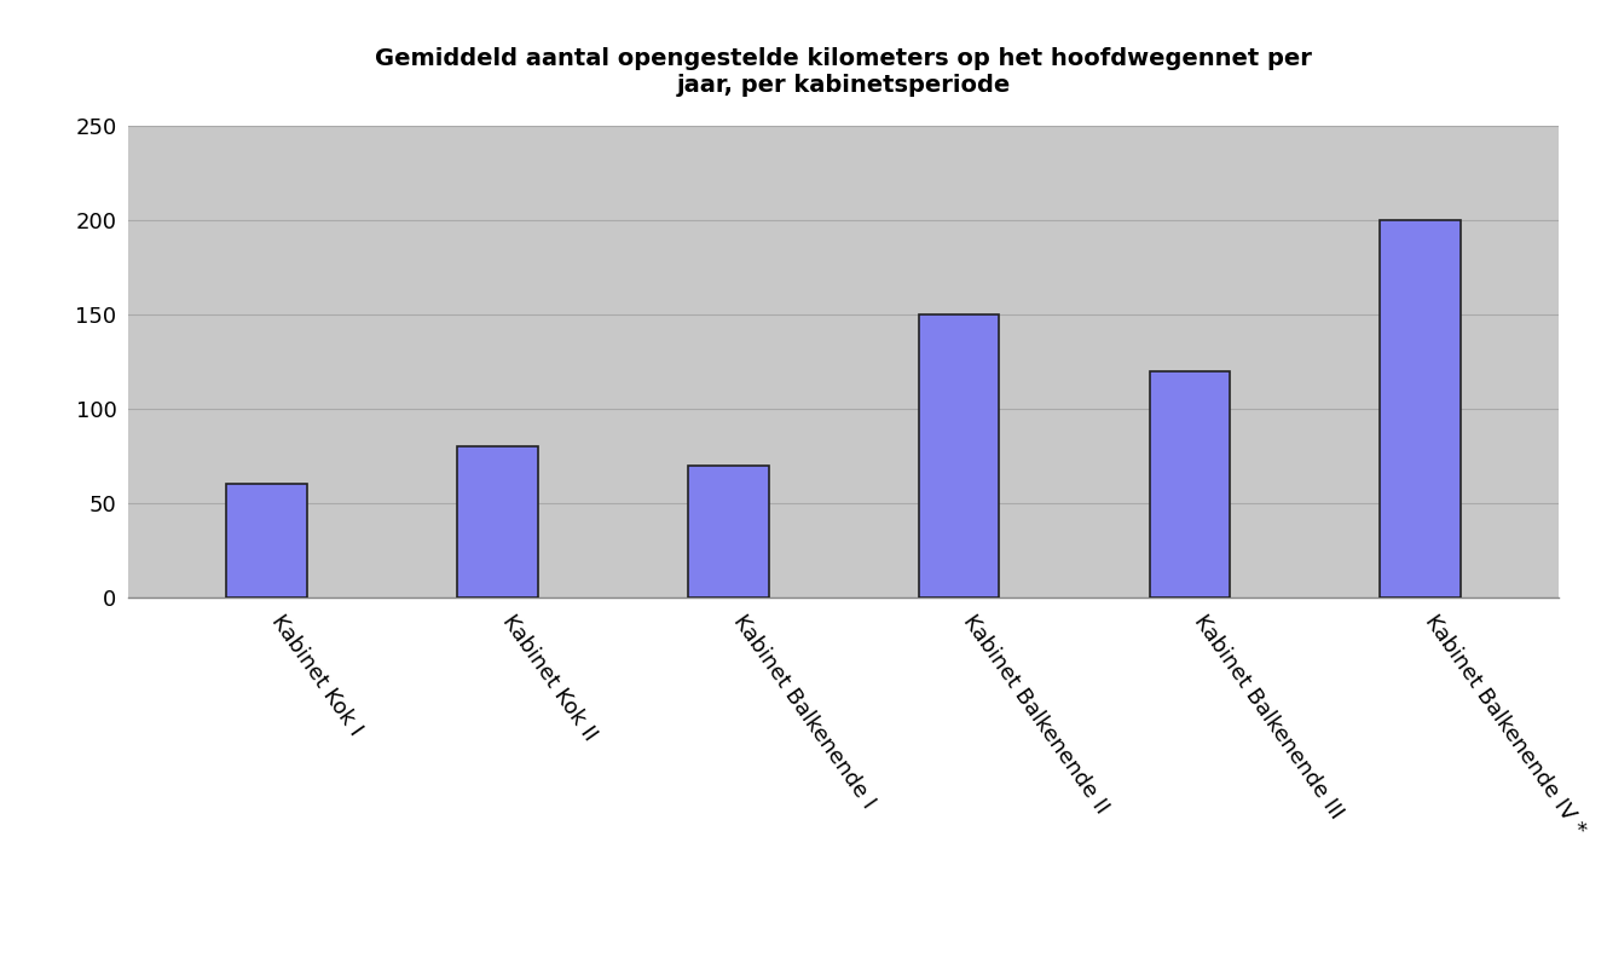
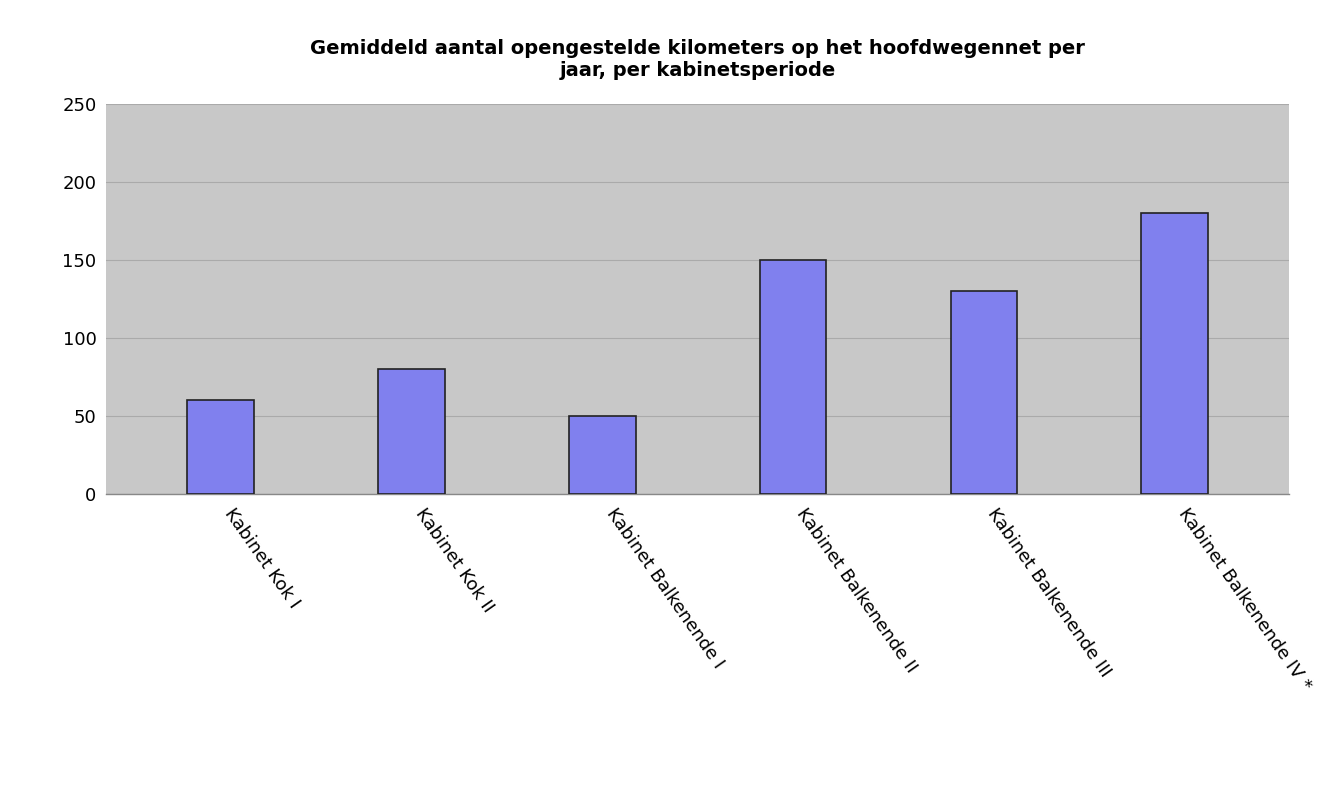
Kabinet Balkenende I: 70 -> 50
Kabinet Balkenende III: 120 -> 130
Kabinet Balkenende IV *: 200 -> 180
